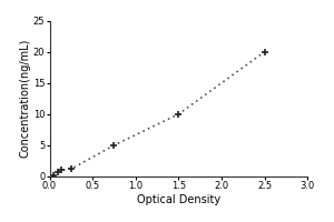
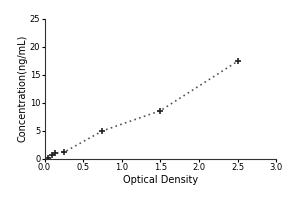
1.5: 10.0 -> 8.6
2.5: 20.0 -> 17.4
